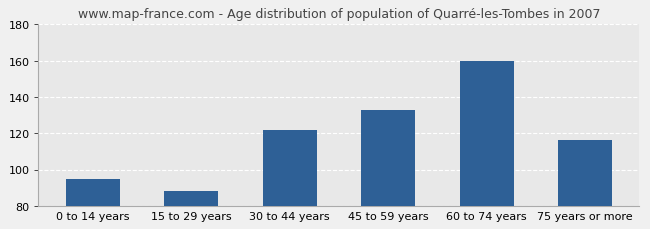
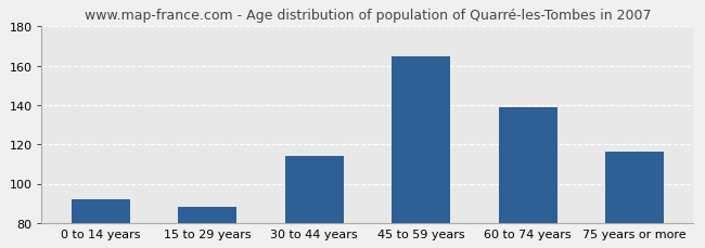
0 to 14 years: 95 -> 92
30 to 44 years: 122 -> 114
45 to 59 years: 133 -> 165
60 to 74 years: 160 -> 139
